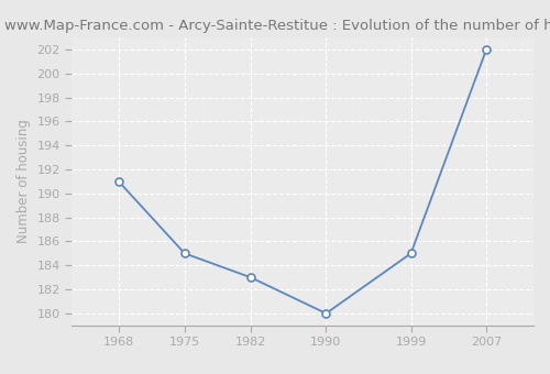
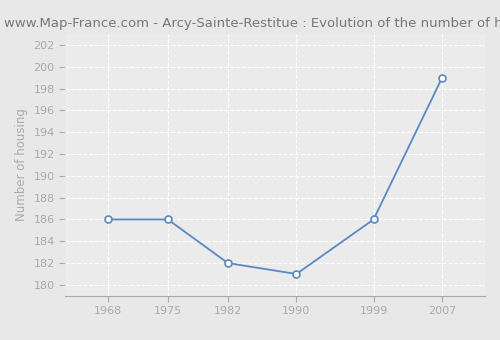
1968: 191 -> 186
1975: 185 -> 186
1982: 183 -> 182
1990: 180 -> 181
1999: 185 -> 186
2007: 202 -> 199
